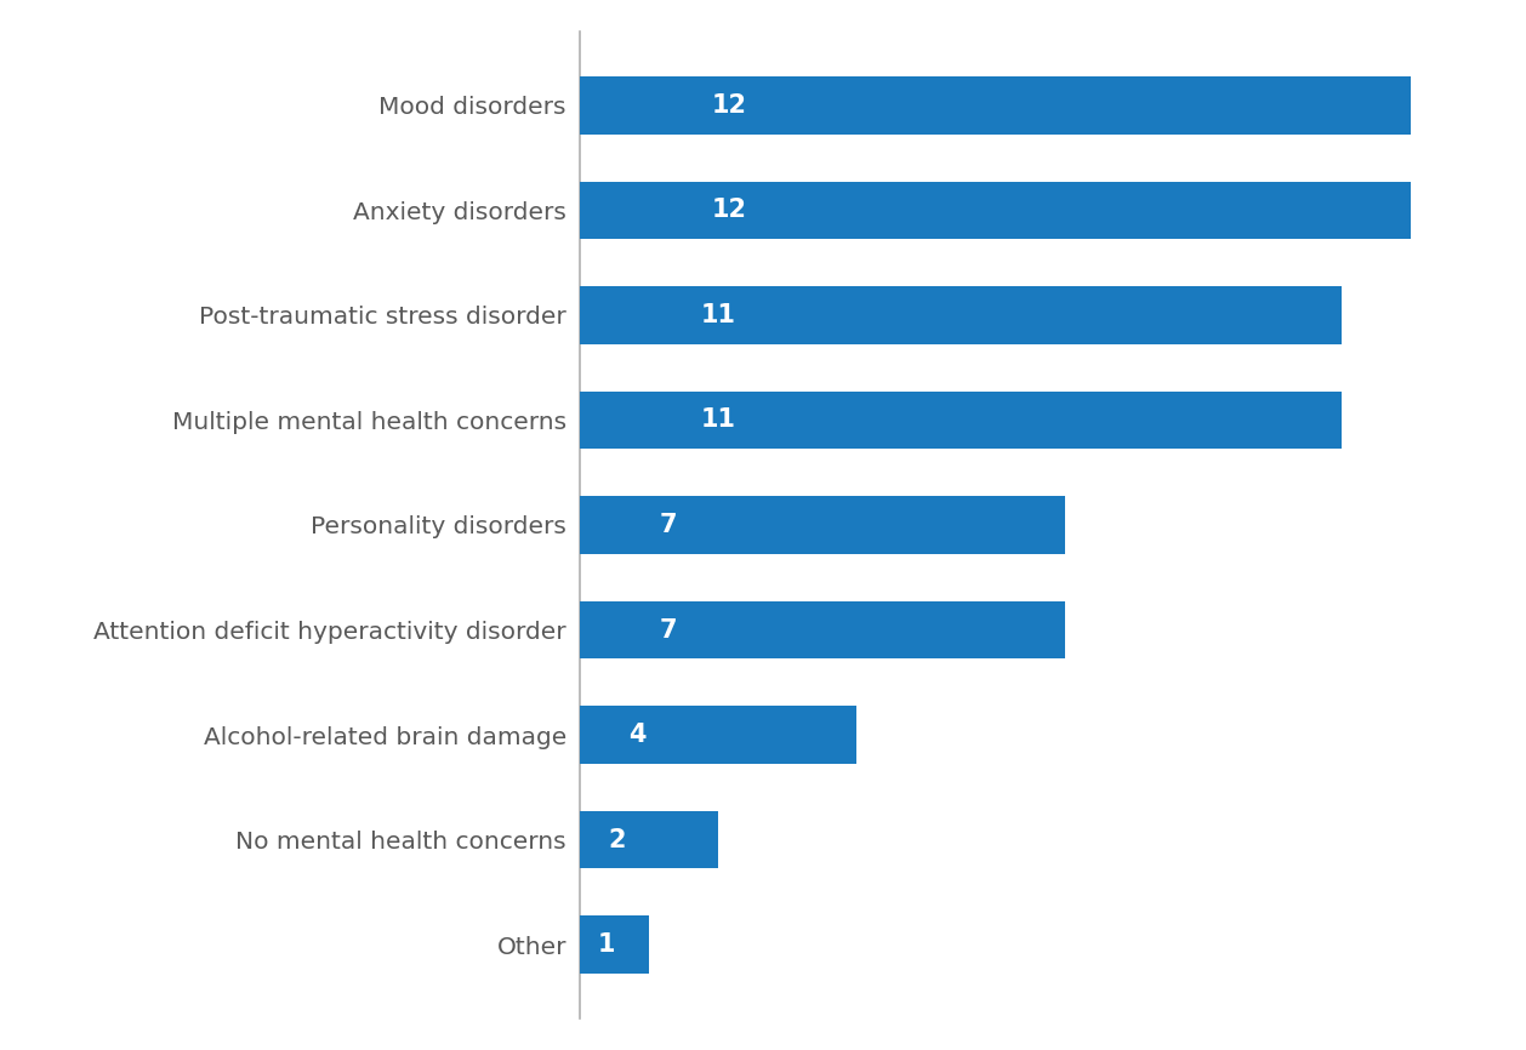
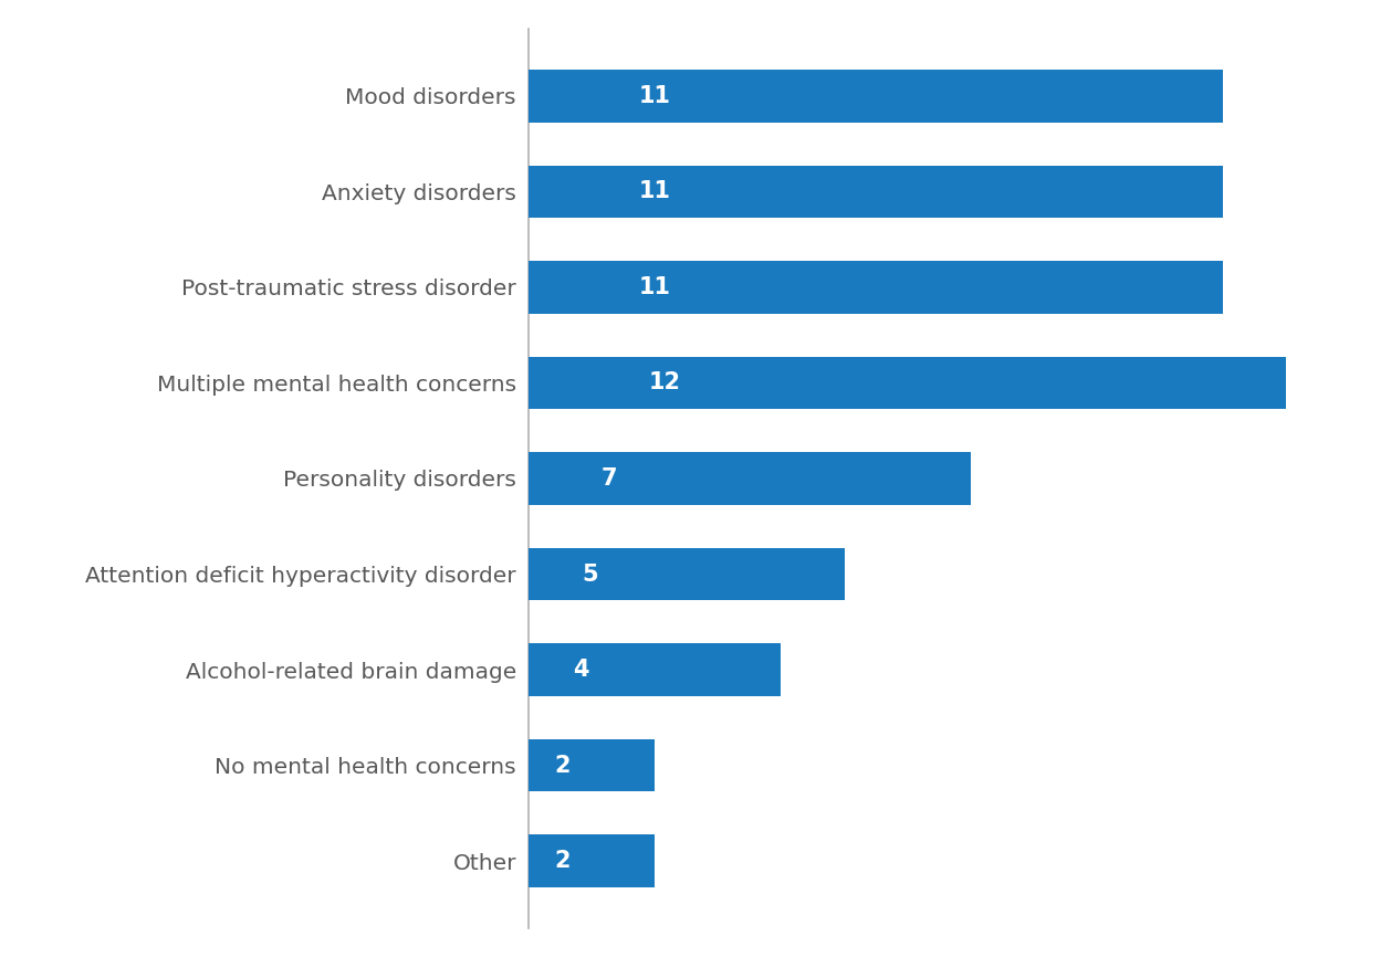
Mood disorders: 12 -> 11
Anxiety disorders: 12 -> 11
Multiple mental health concerns: 11 -> 12
Attention deficit hyperactivity disorder: 7 -> 5
Other: 1 -> 2
